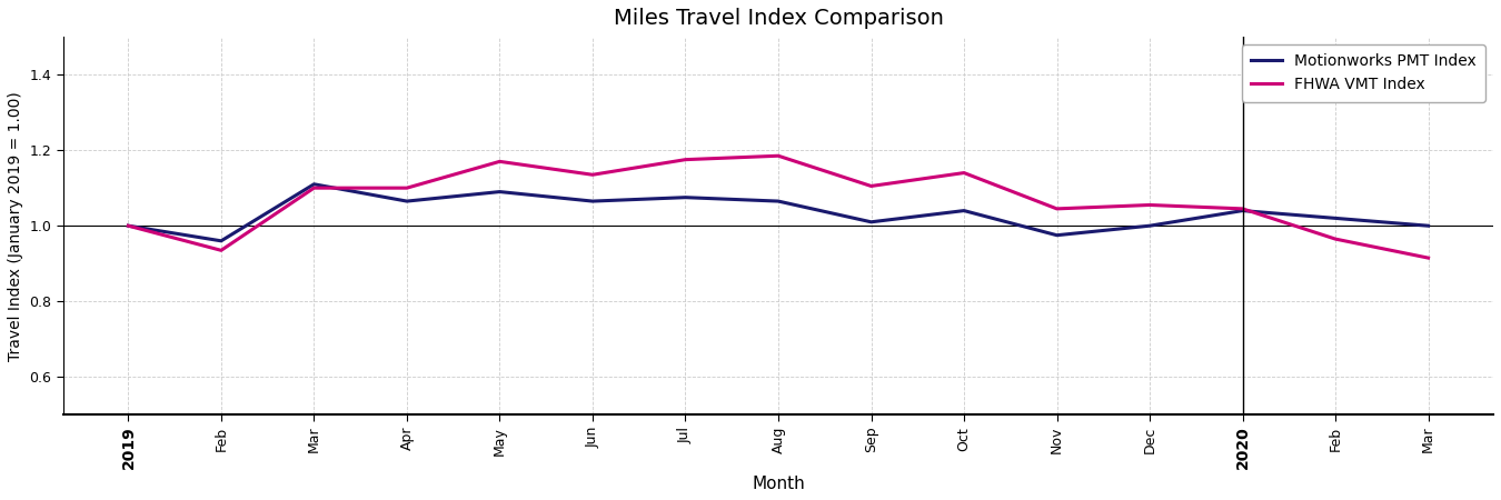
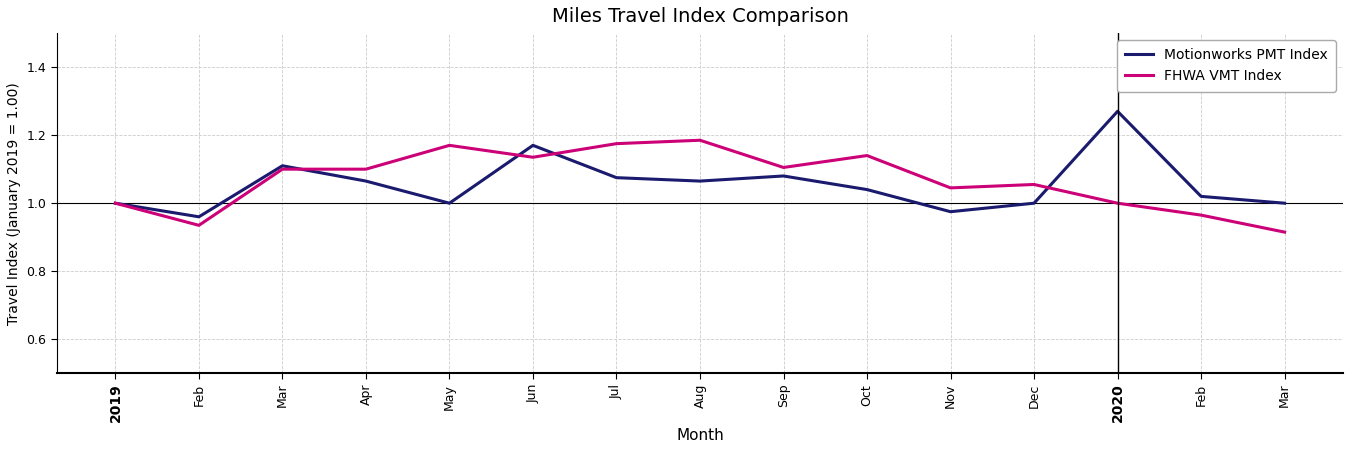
Motionworks PMT Index/May: 1.090 -> 1.000
Motionworks PMT Index/Jun: 1.065 -> 1.170
Motionworks PMT Index/Sep: 1.010 -> 1.080
Motionworks PMT Index/2020: 1.040 -> 1.270
FHWA VMT Index/2020: 1.045 -> 1.000
